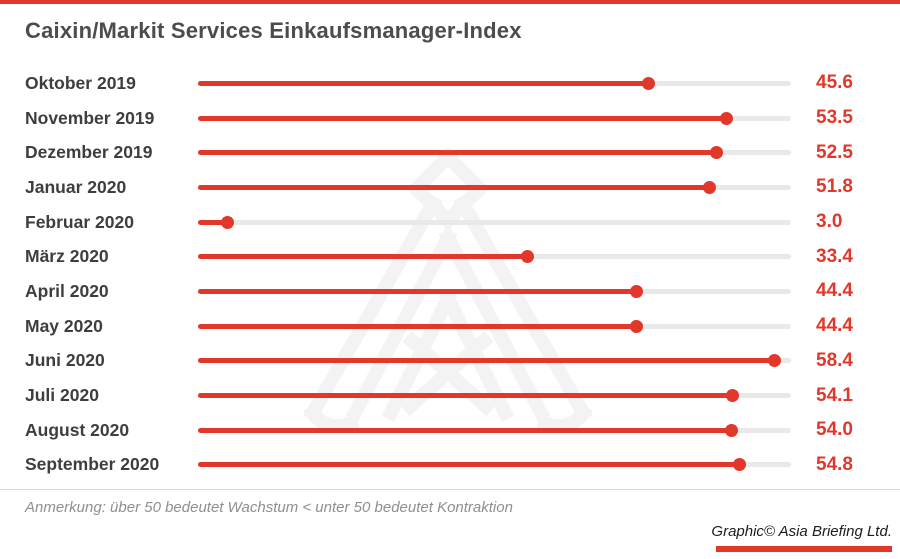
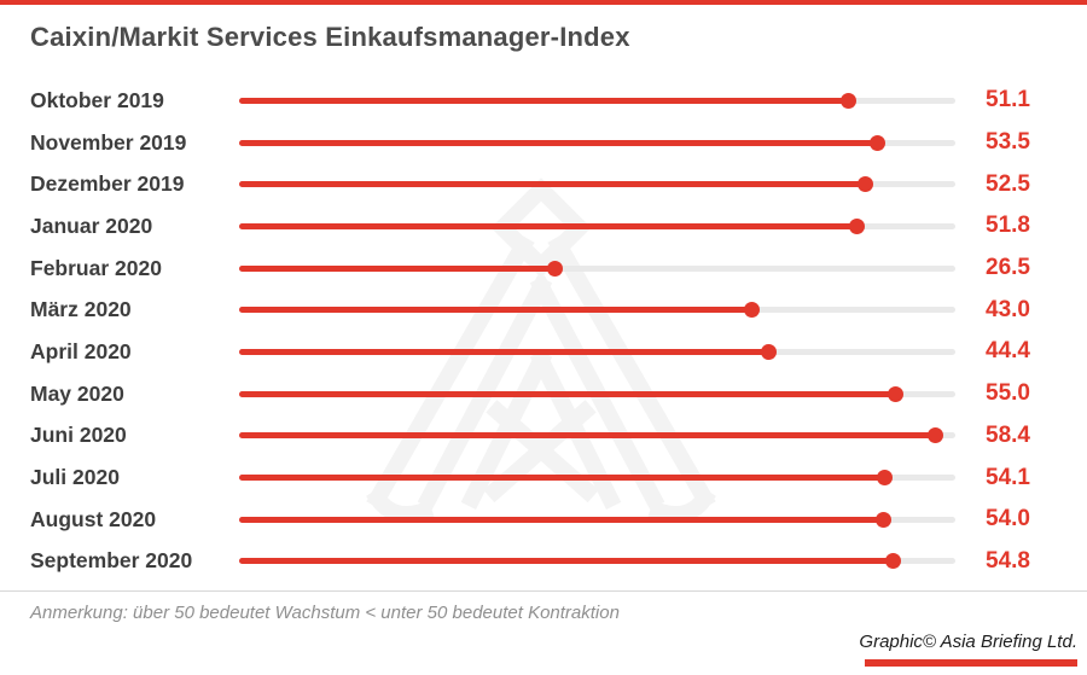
Oktober 2019: 45.6 -> 51.1
Februar 2020: 3.0 -> 26.5
März 2020: 33.4 -> 43.0
May 2020: 44.4 -> 55.0
